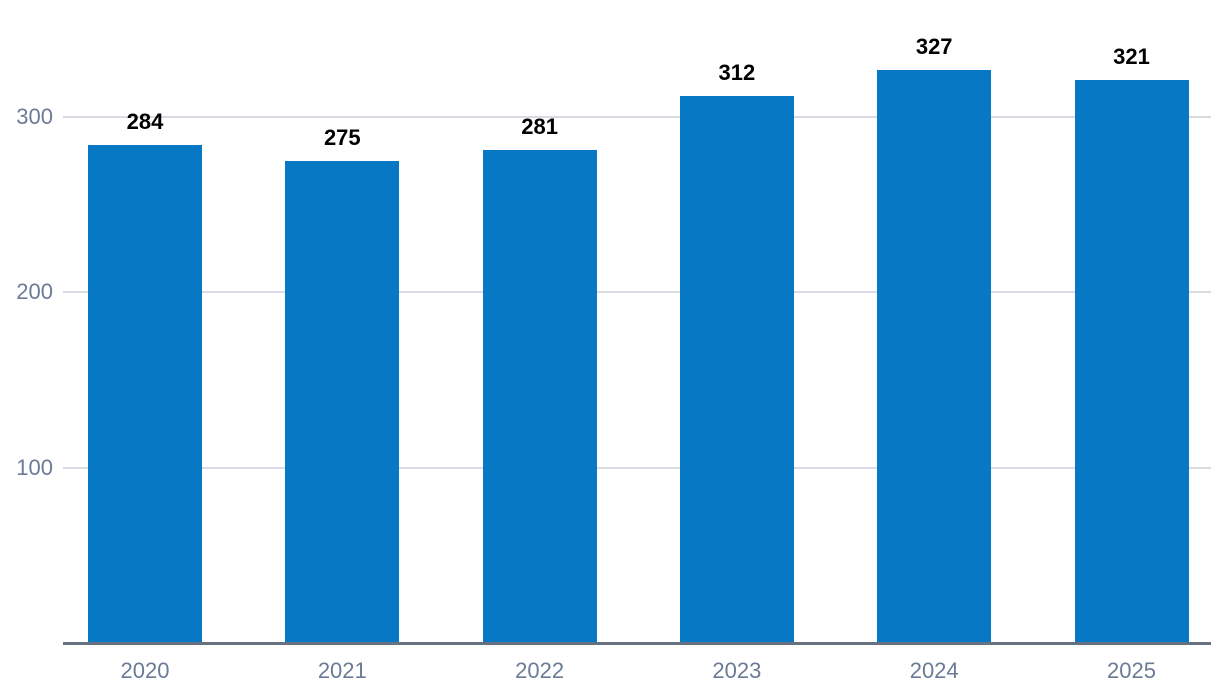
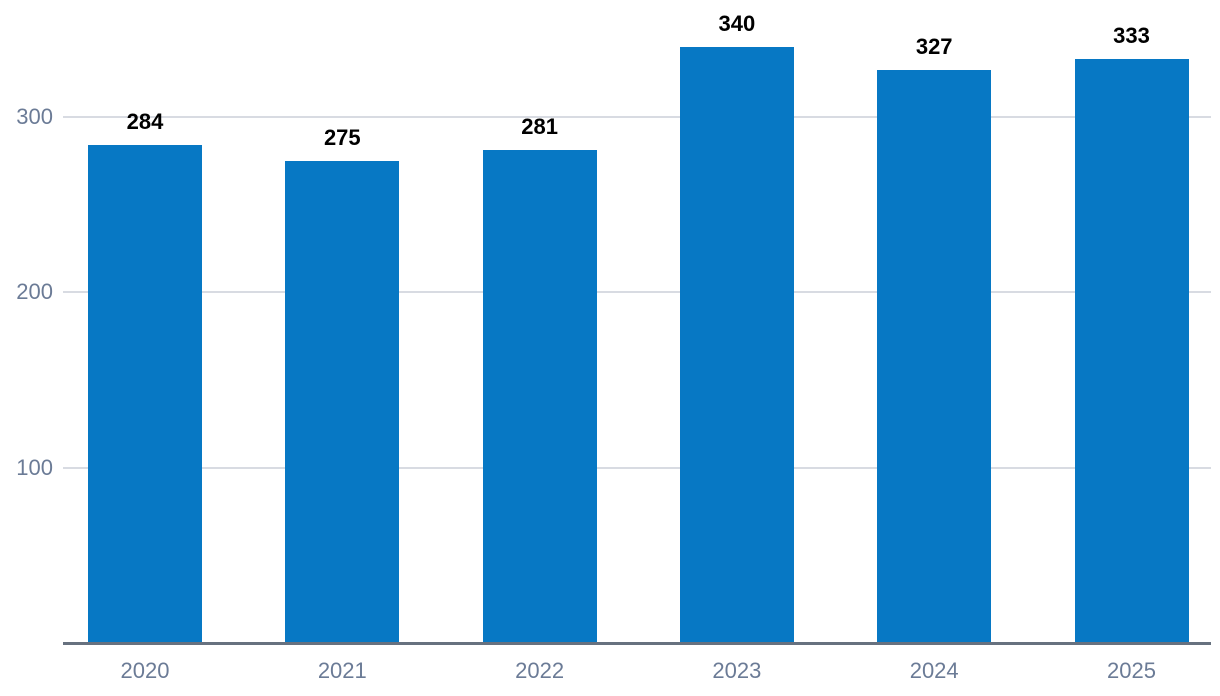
2023: 312 -> 340
2025: 321 -> 333
